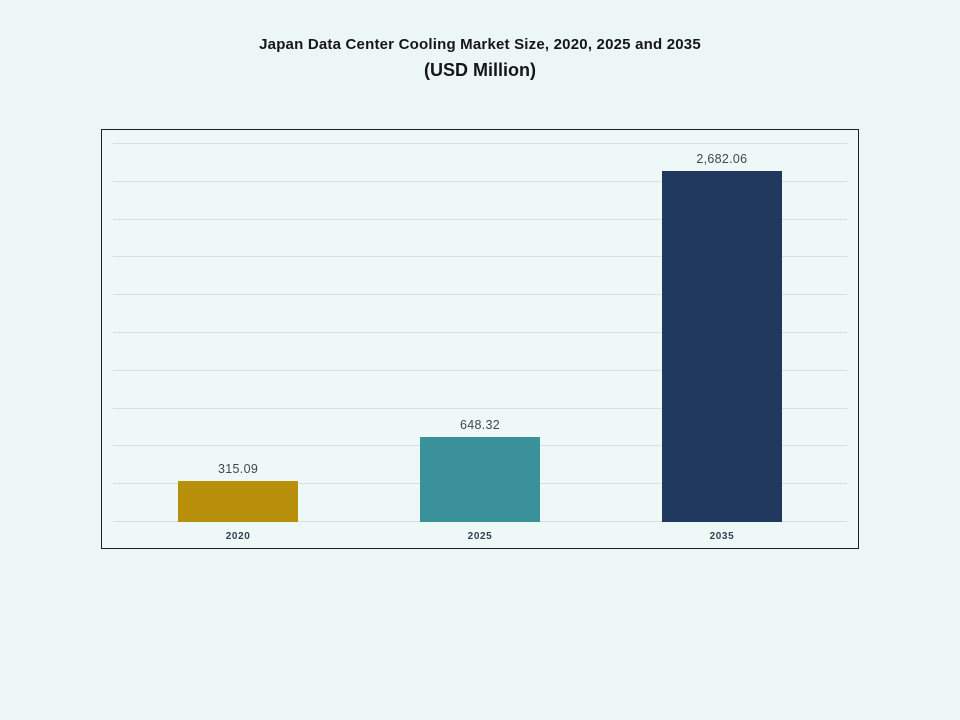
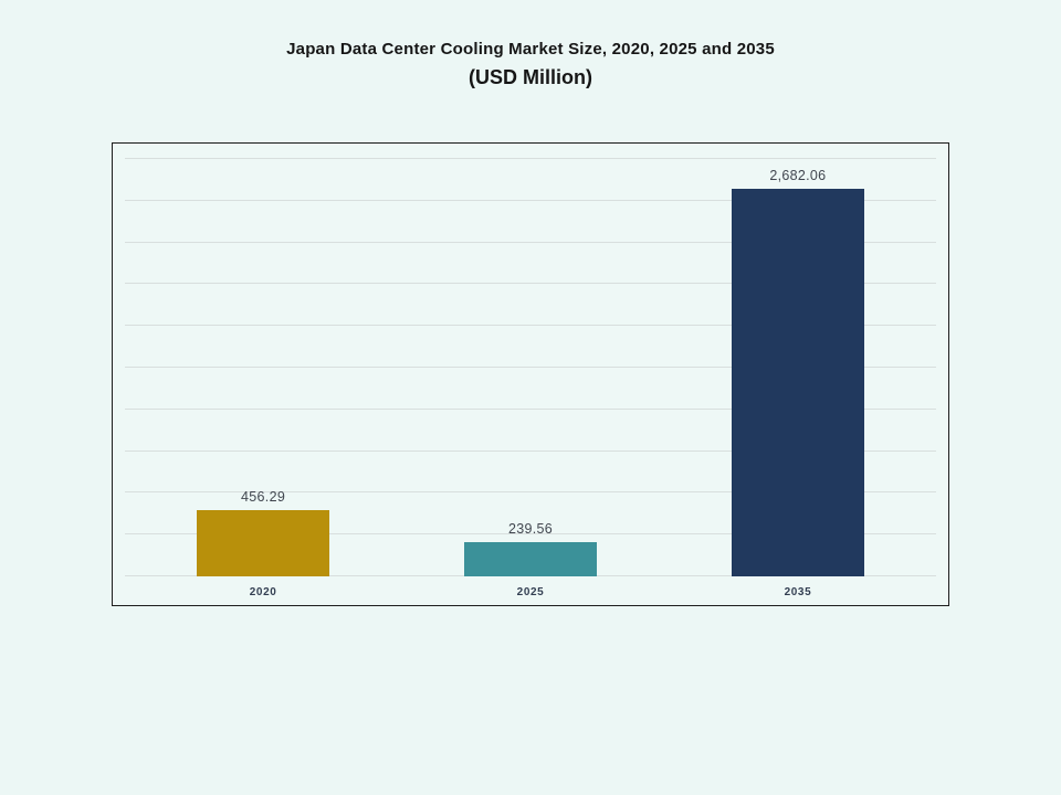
2020: 315.09 -> 456.29
2025: 648.32 -> 239.56
